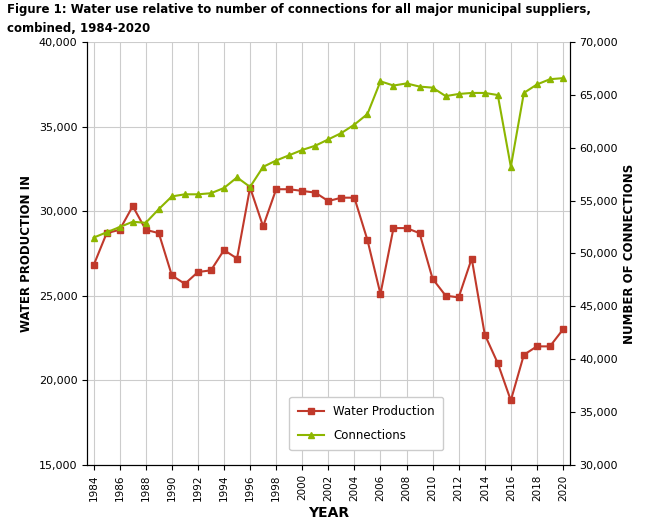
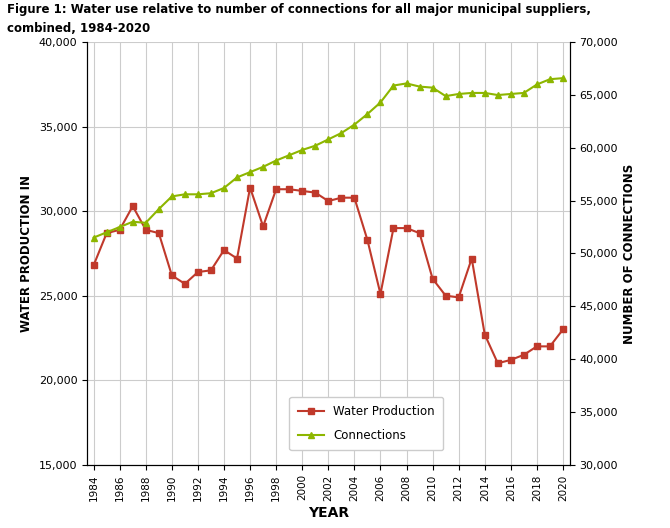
Connections/1996: 56,300 -> 57,700
Connections/2006: 66,300 -> 64,300
Water Production/2016: 18,800 -> 21,200
Connections/2016: 58,200 -> 65,100
